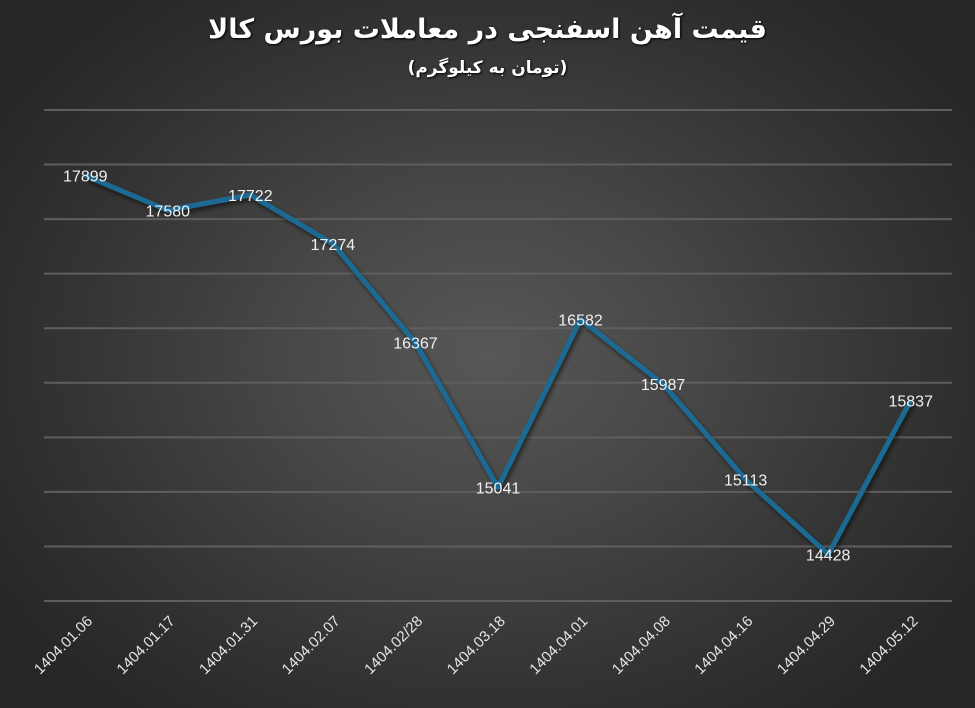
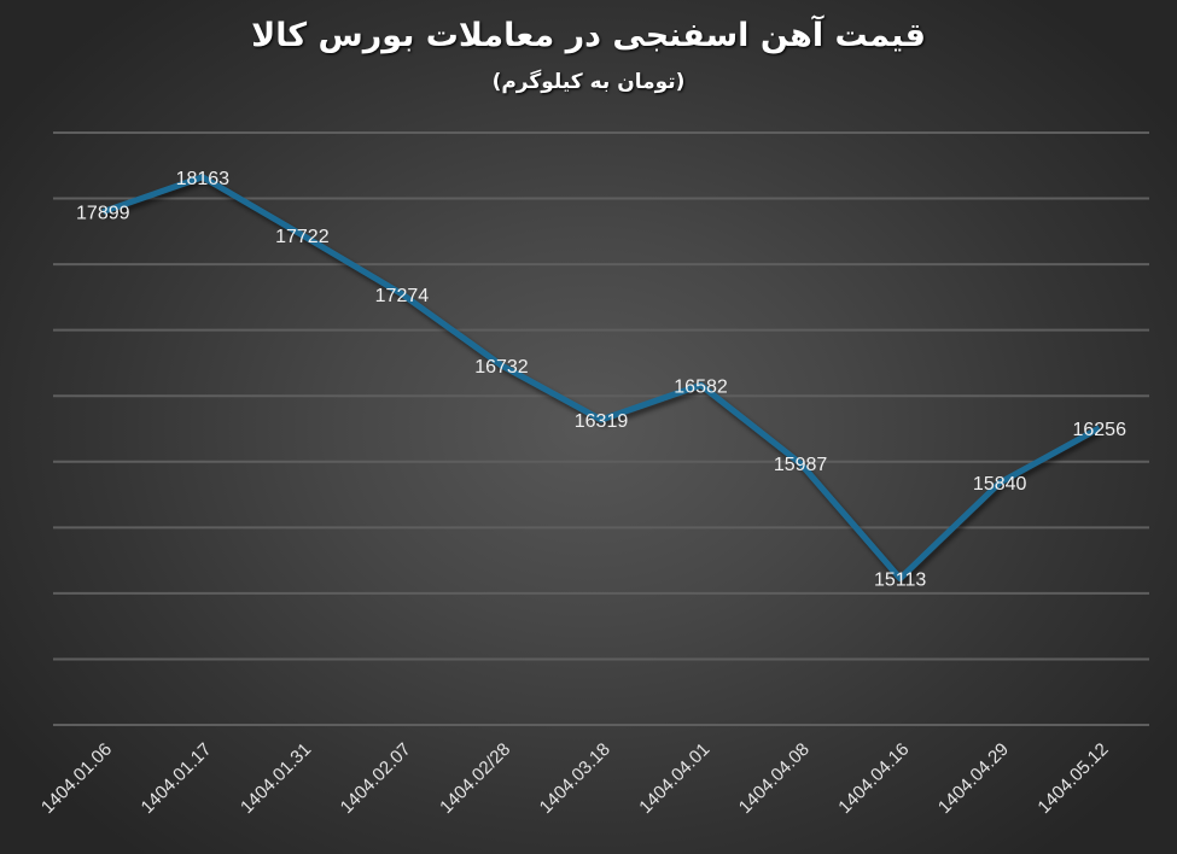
1404.01.17: 17580 -> 18163
1404.02/28: 16367 -> 16732
1404.03.18: 15041 -> 16319
1404.04.29: 14428 -> 15840
1404.05.12: 15837 -> 16256
